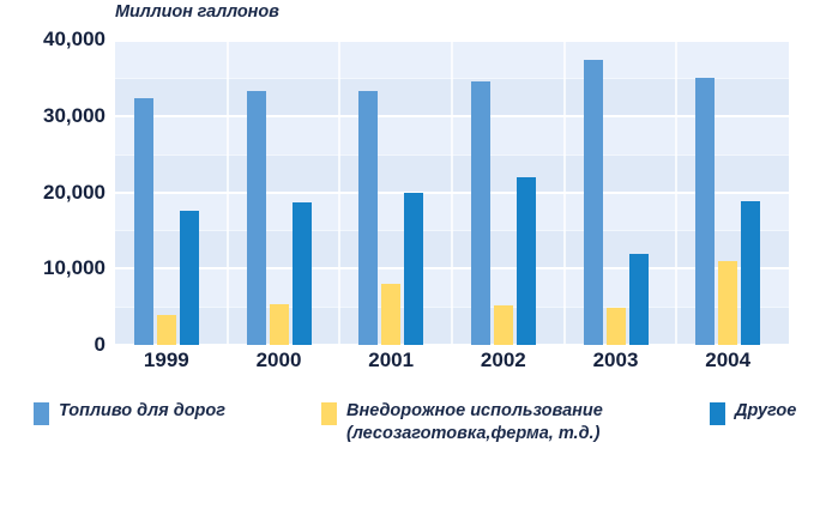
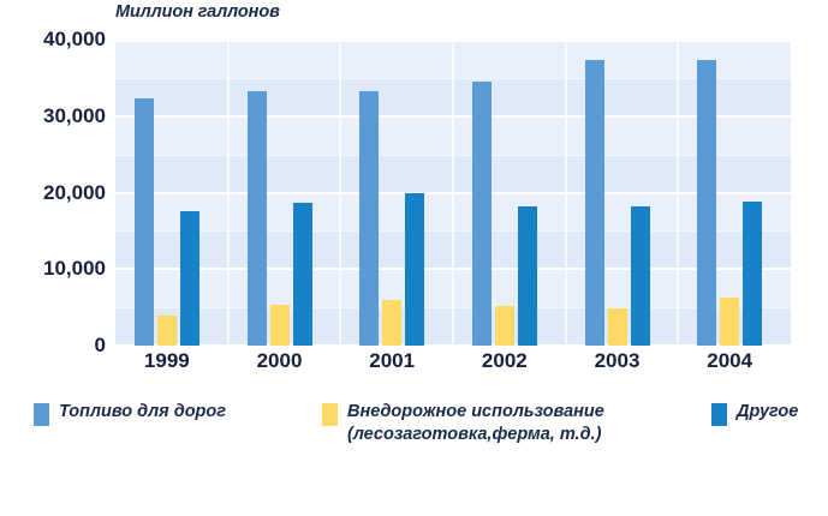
Внедорожное использование (лесозаготовка,ферма, т.д.)/2001: 8000 -> 6000
Другое/2002: 22000 -> 18000
Другое/2003: 12000 -> 18000
Топливо для дорог/2004: 35000 -> 37000
Внедорожное использование (лесозаготовка,ферма, т.д.)/2004: 11000 -> 6000
